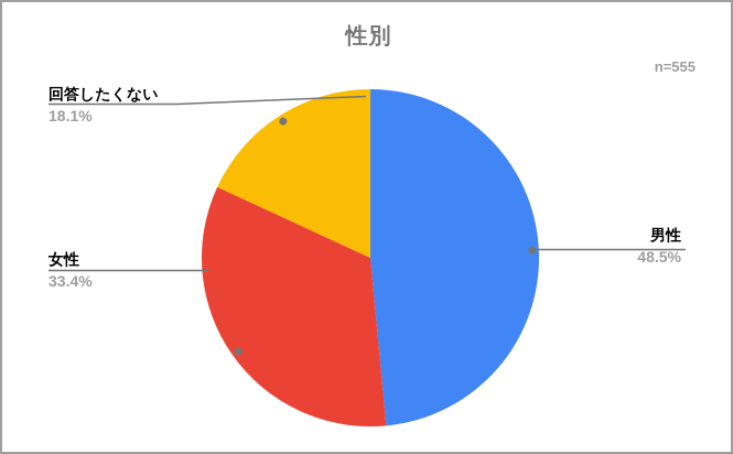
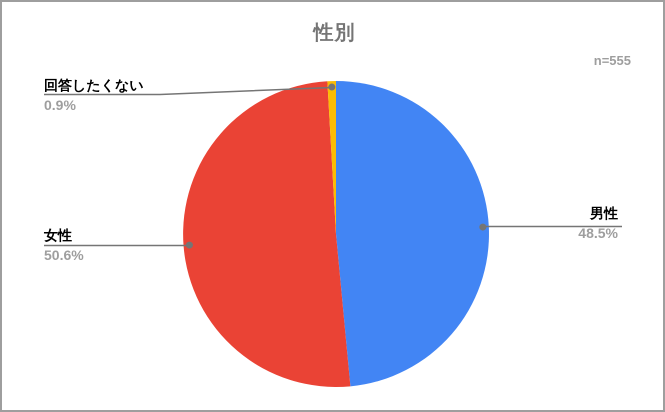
女性: 33.4% -> 50.6%
回答したくない: 18.1% -> 0.9%
